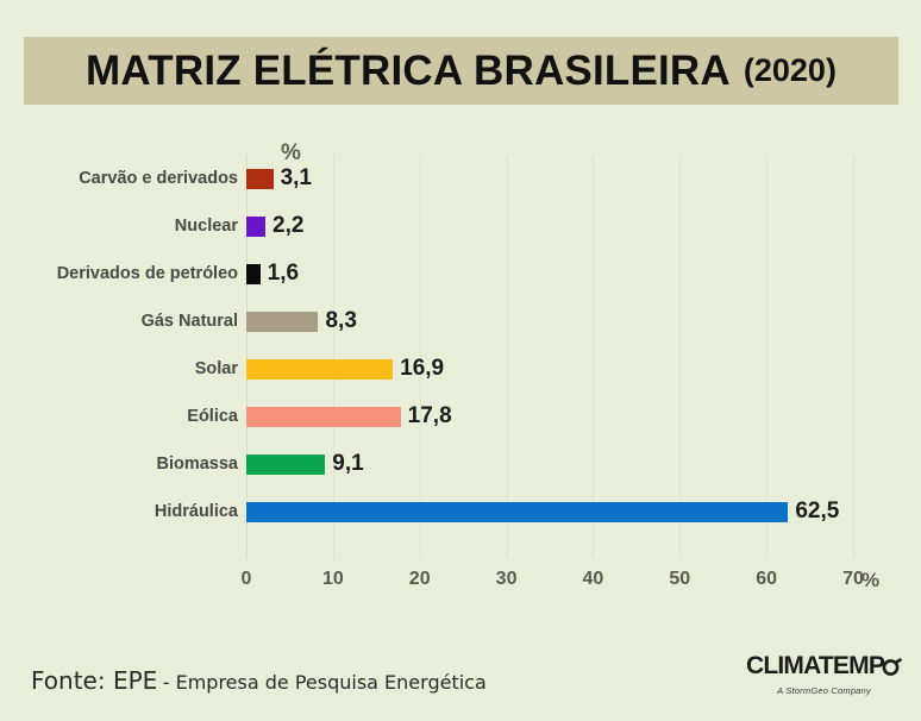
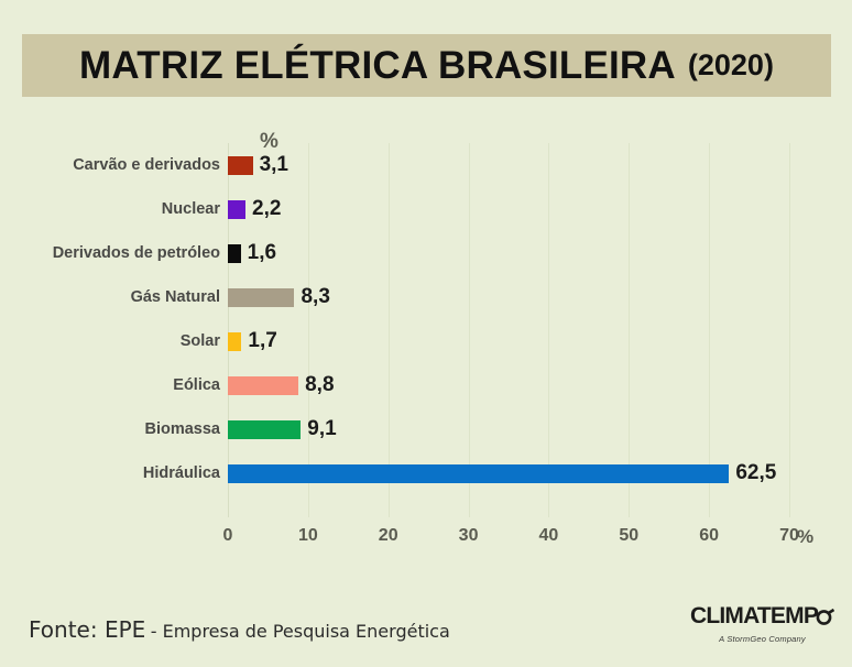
Solar: 16,9 -> 1,7
Eólica: 17,8 -> 8,8
